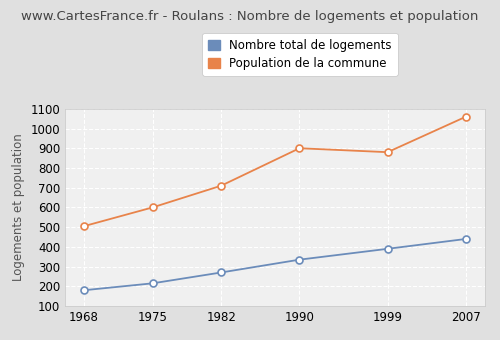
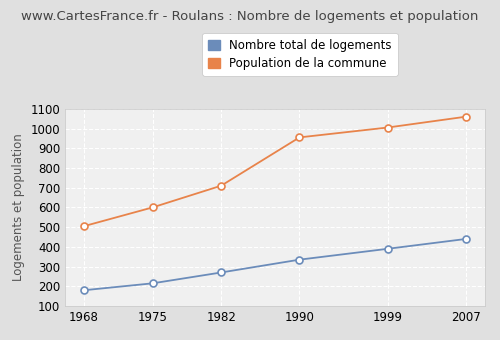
Population de la commune/1990: 900 -> 960
Population de la commune/1999: 880 -> 1000
